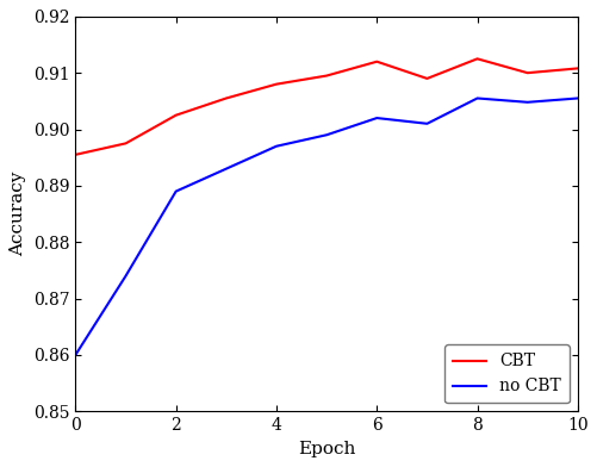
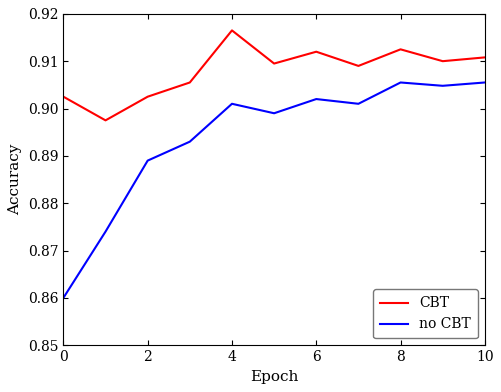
CBT/0: 0.8955 -> 0.9025
CBT/4: 0.9080 -> 0.9165
no CBT/4: 0.8970 -> 0.9010
